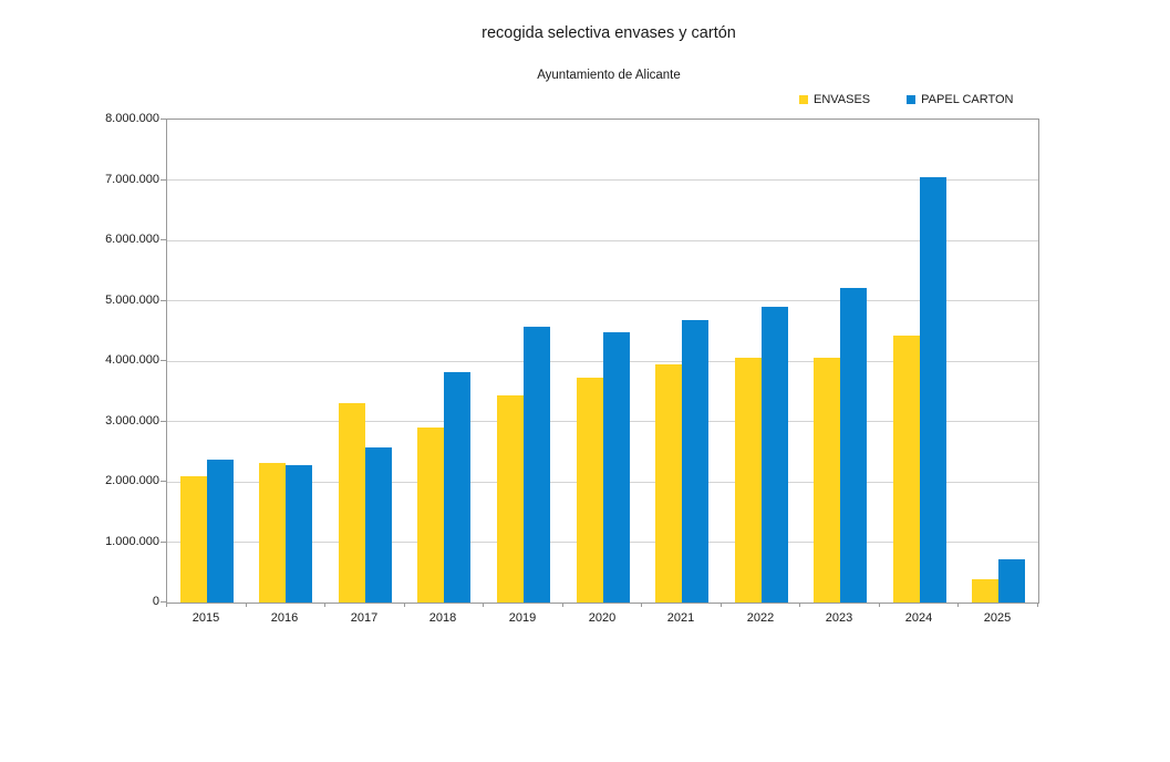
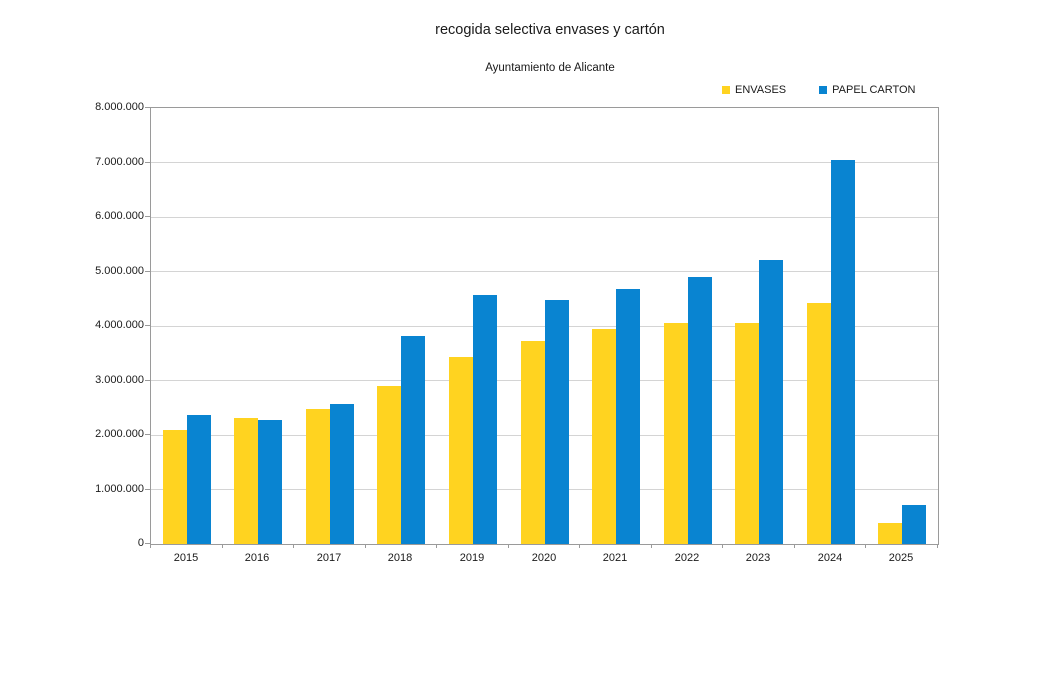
ENVASES/2017: 3300000 -> 2500000
